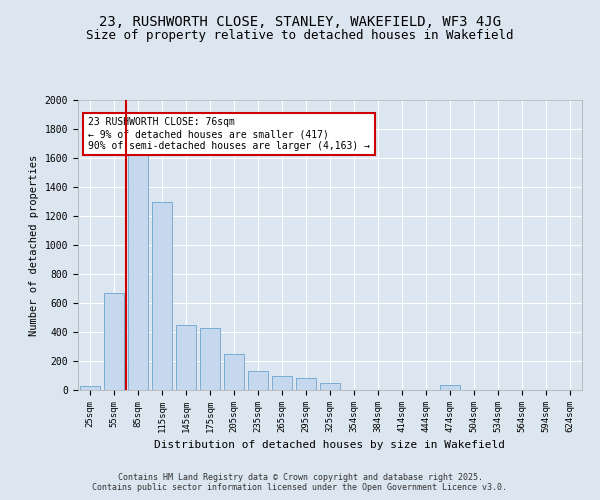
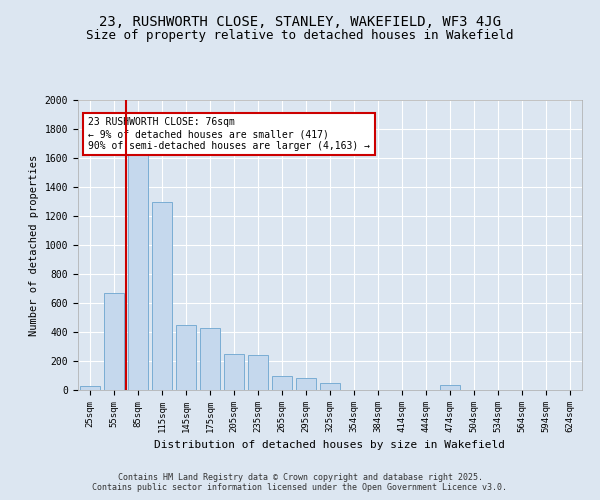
235sqm: 130 -> 240
